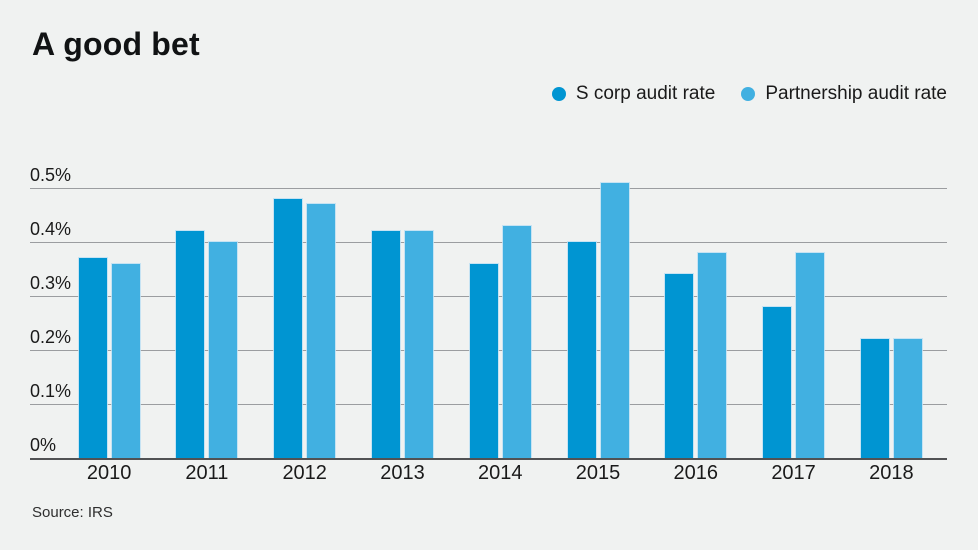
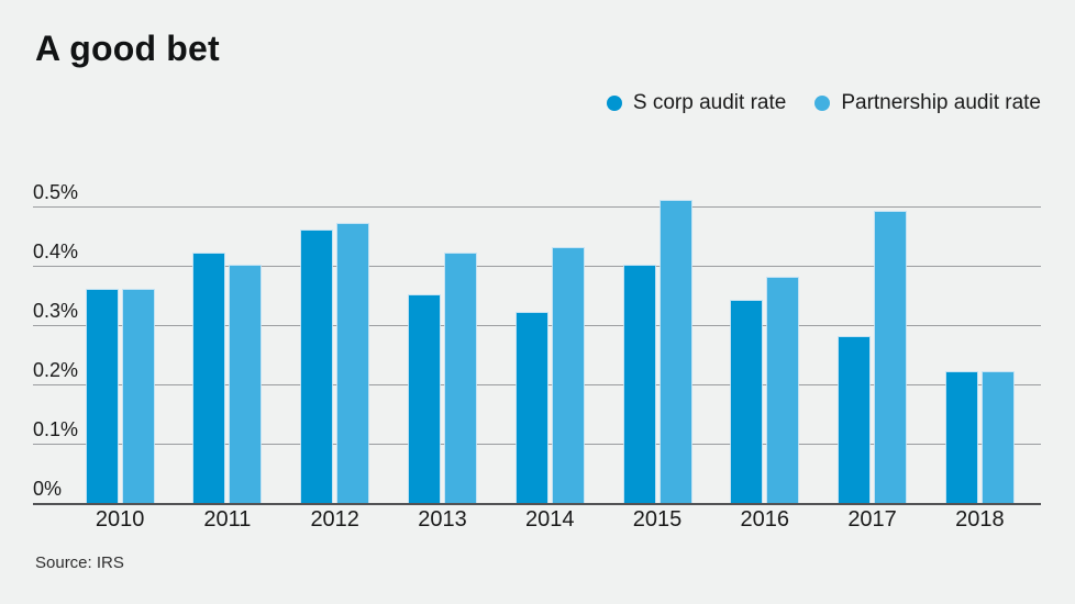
S corp audit rate/2010: 0.37% -> 0.36%
S corp audit rate/2012: 0.48% -> 0.46%
S corp audit rate/2013: 0.42% -> 0.35%
S corp audit rate/2014: 0.36% -> 0.32%
Partnership audit rate/2017: 0.38% -> 0.49%
